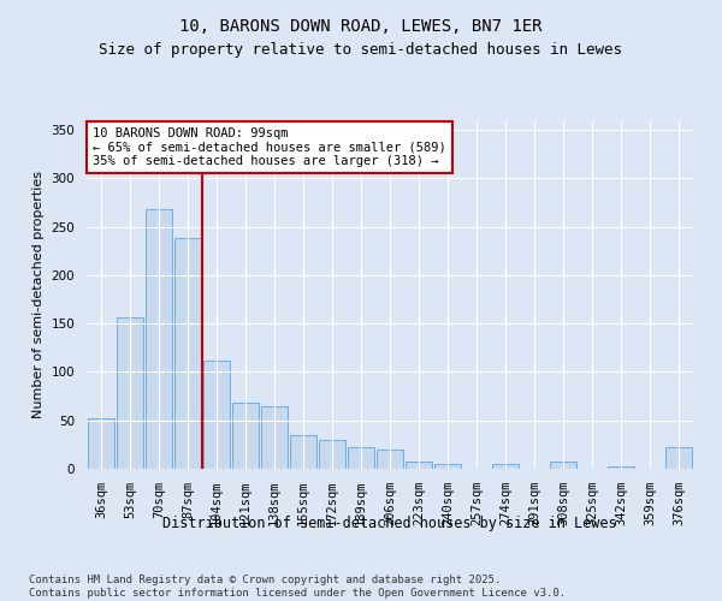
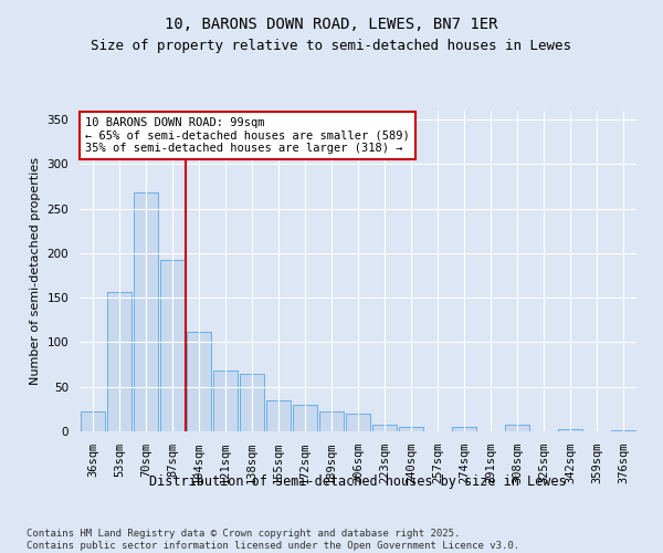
36sqm: 52 -> 22
87sqm: 238 -> 193
376sqm: 22 -> 1
